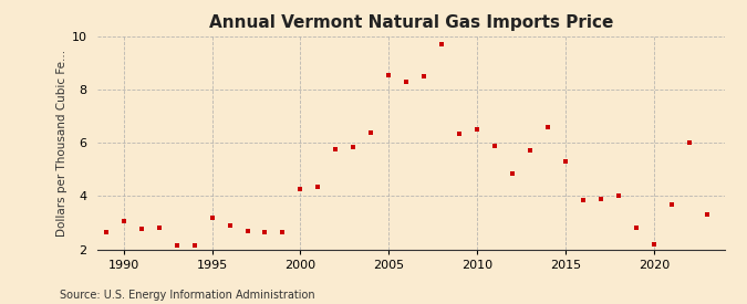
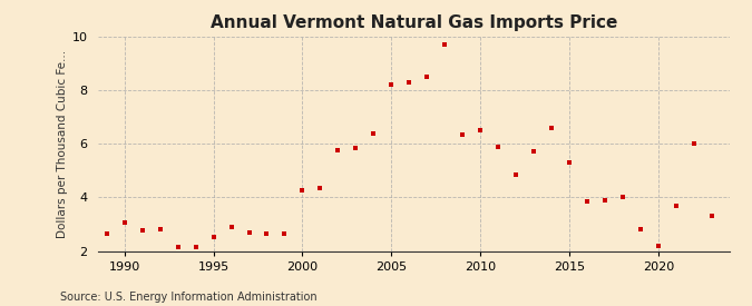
1995: 3.20 -> 2.50
2005: 8.55 -> 8.20
